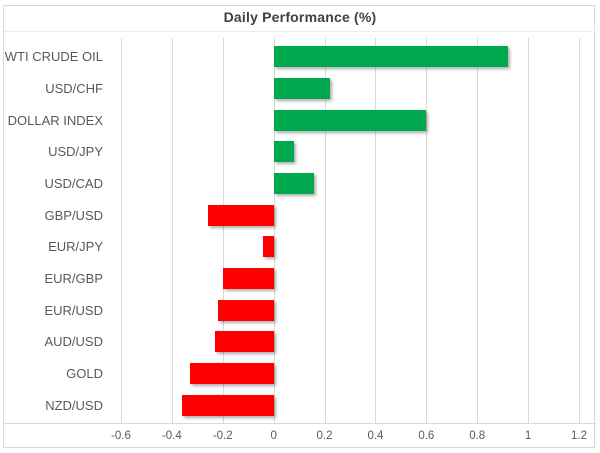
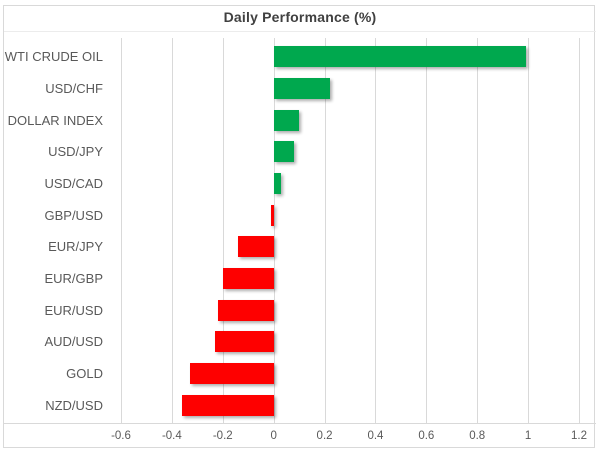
WTI CRUDE OIL: 0.92 -> 0.99
DOLLAR INDEX: 0.60 -> 0.10
USD/CAD: 0.16 -> 0.03
GBP/USD: -0.26 -> -0.01
EUR/JPY: -0.04 -> -0.14
